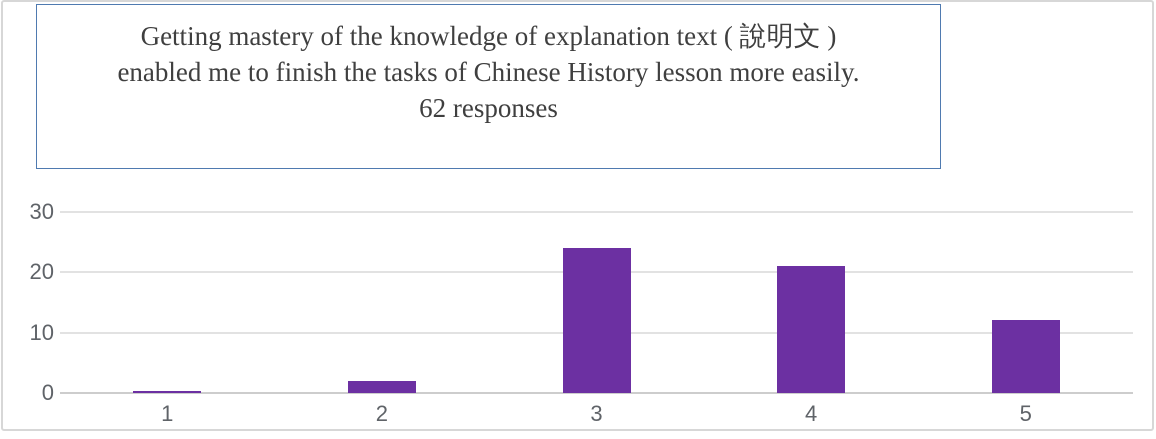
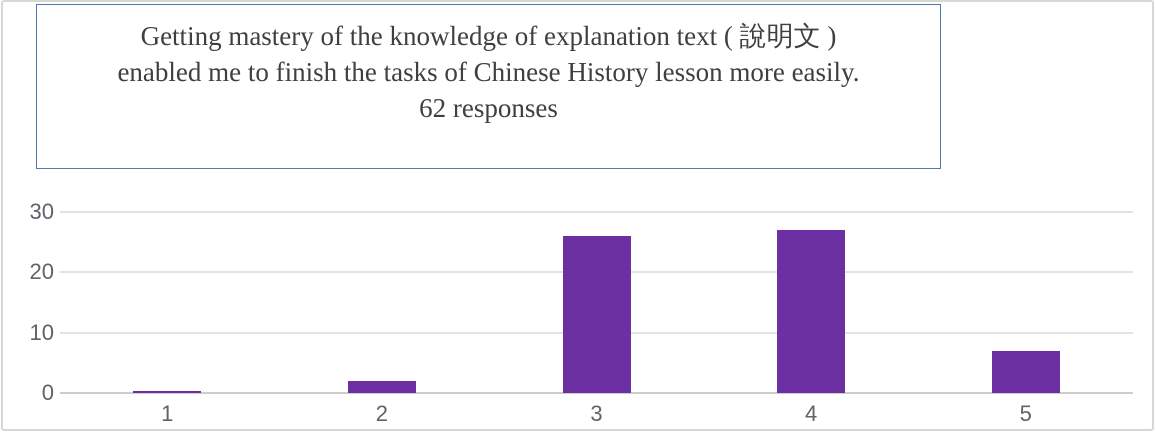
3: 24 -> 26
4: 21 -> 27
5: 12 -> 7
